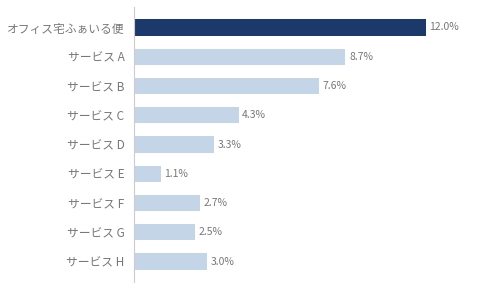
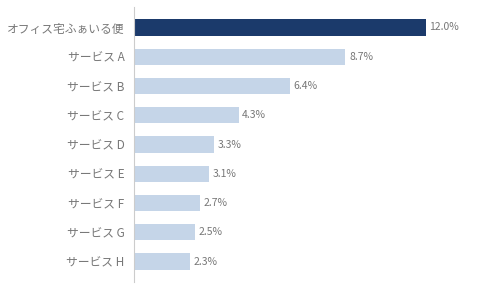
サービス B: 7.6% -> 6.4%
サービス E: 1.1% -> 3.1%
サービス H: 3.0% -> 2.3%
